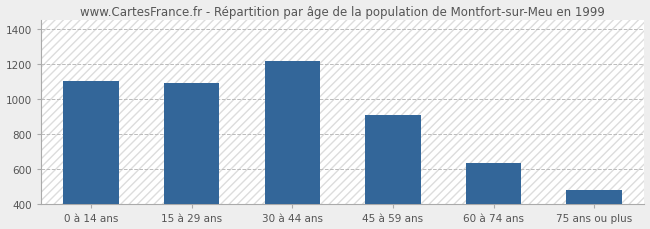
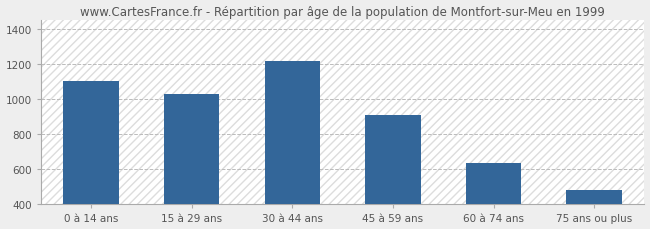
15 à 29 ans: 1090 -> 1030
